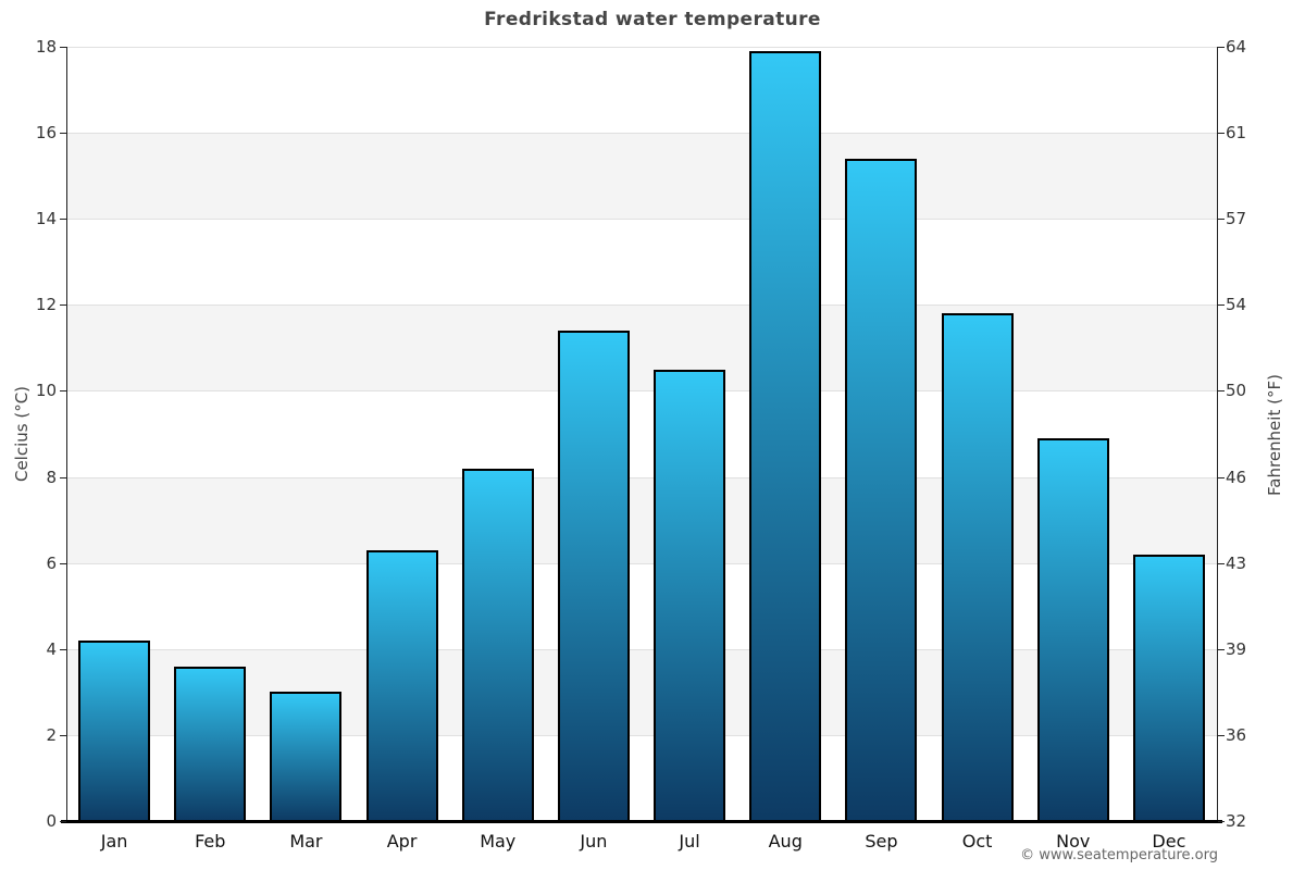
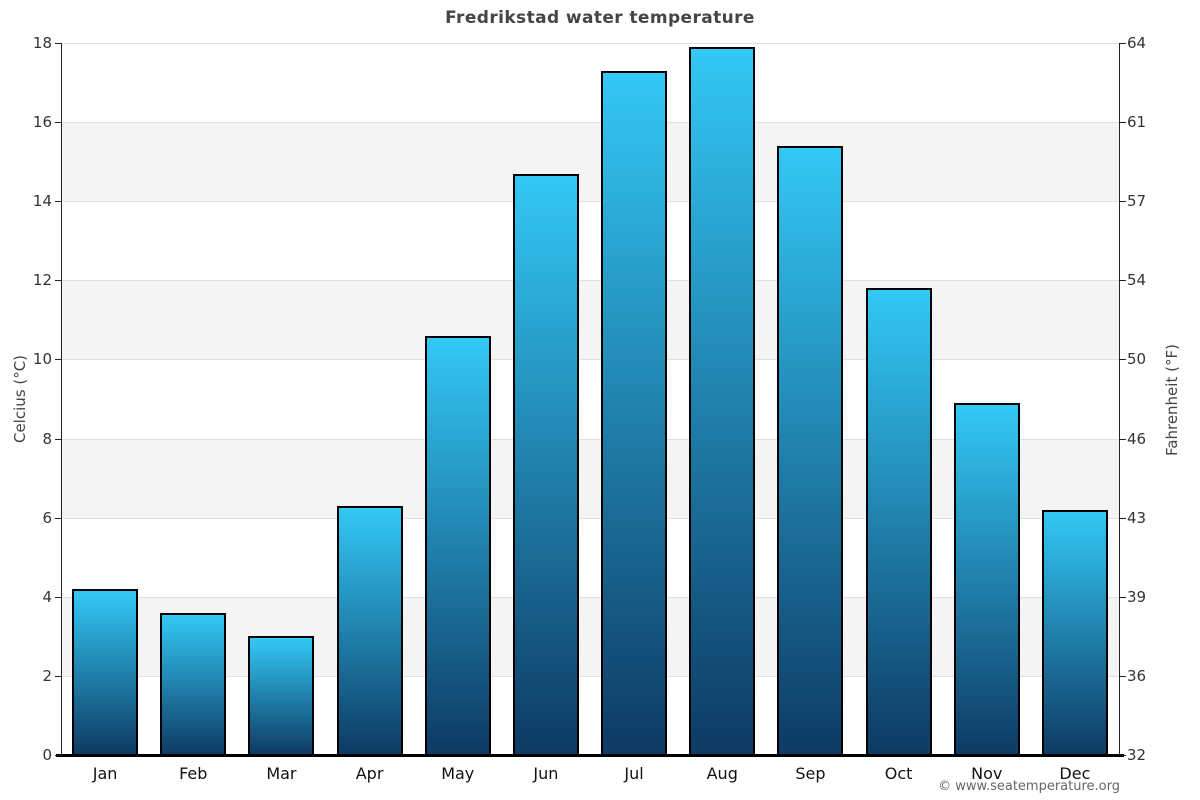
May: 8.2 -> 10.6
Jun: 11.4 -> 14.7
Jul: 10.5 -> 17.3
